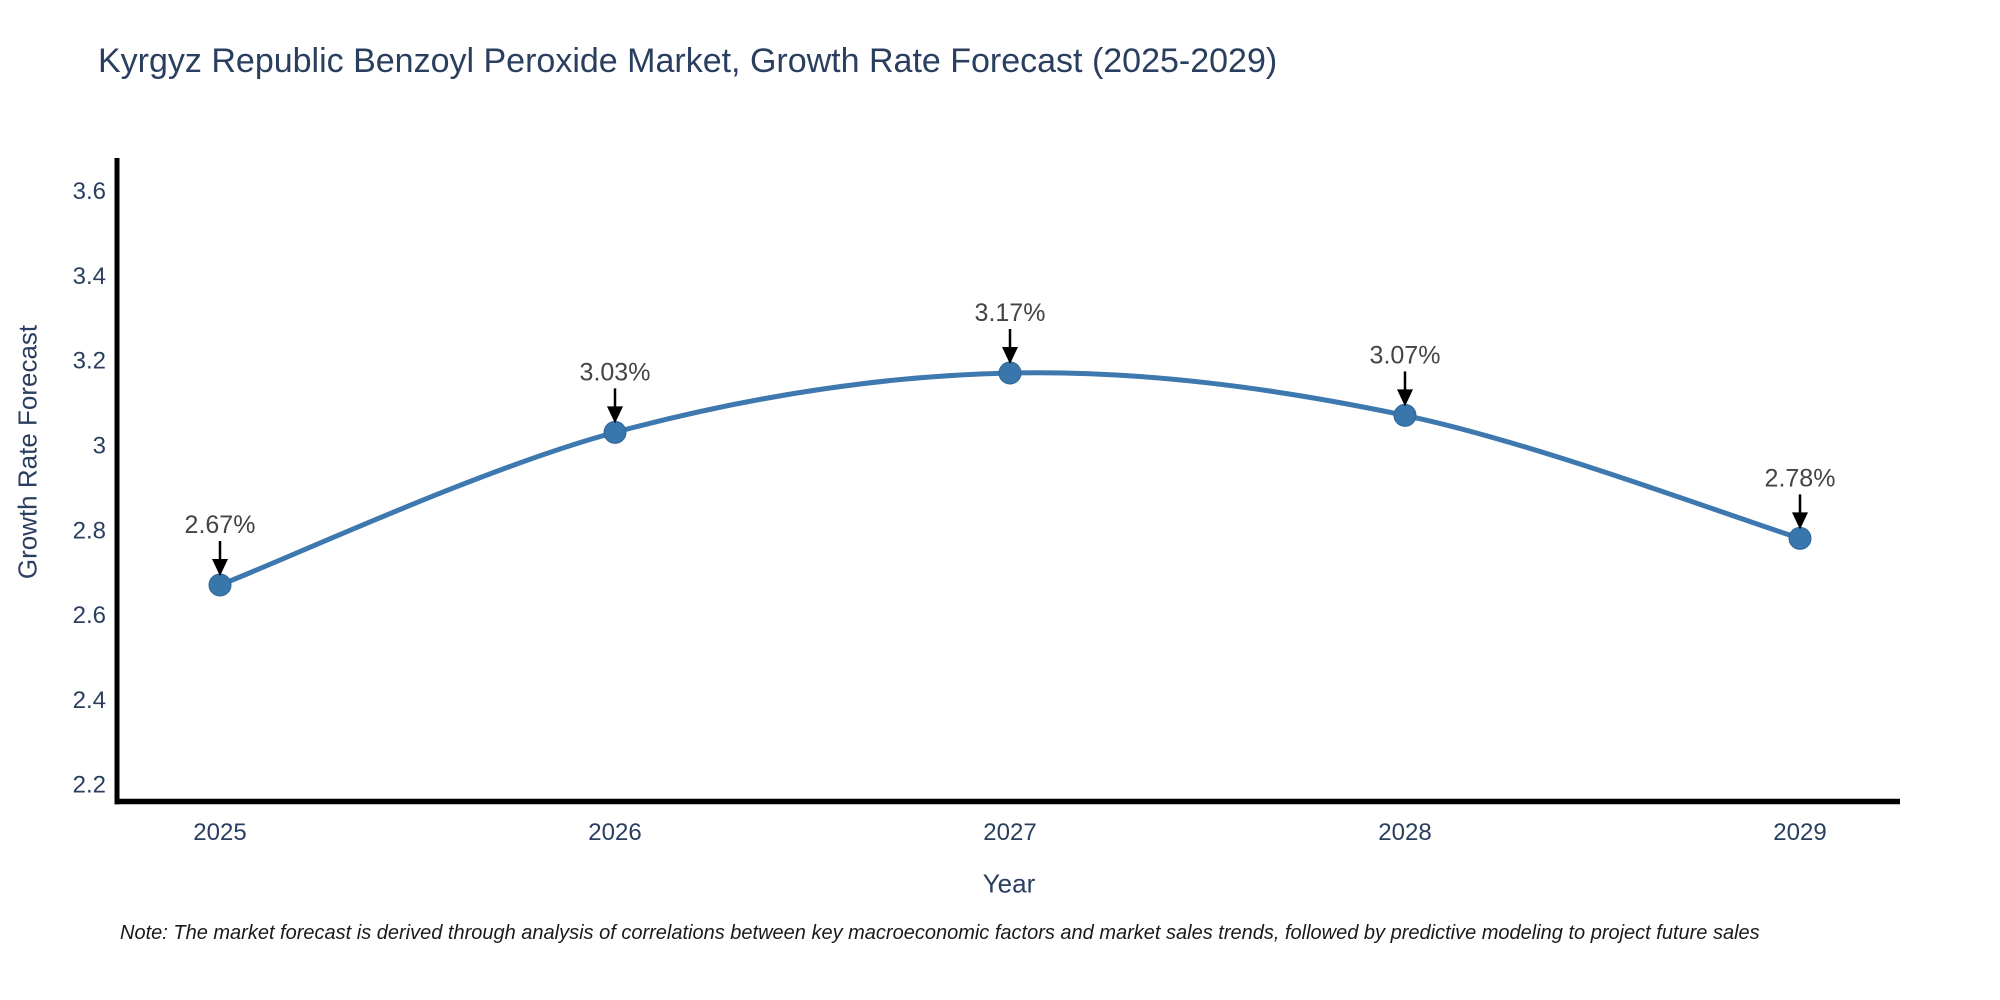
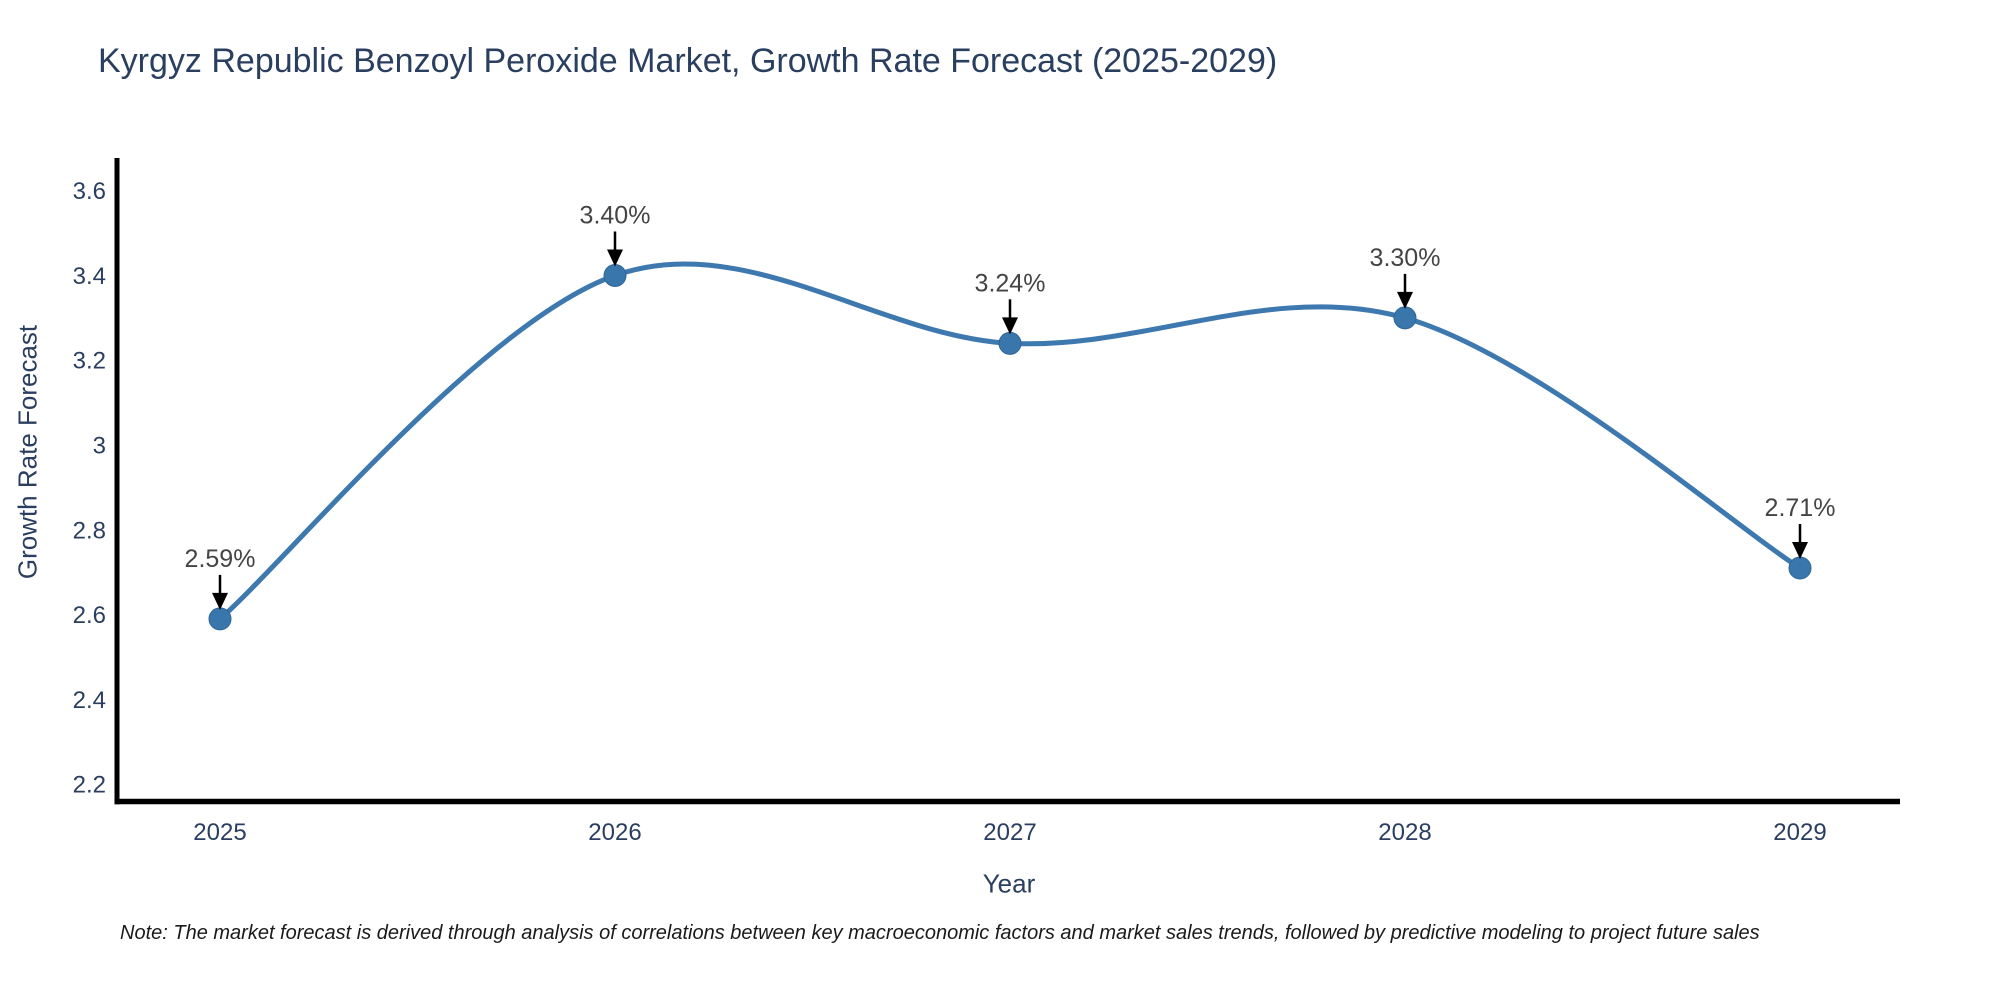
2025: 2.67% -> 2.59%
2026: 3.03% -> 3.40%
2027: 3.17% -> 3.24%
2028: 3.07% -> 3.30%
2029: 2.78% -> 2.71%
